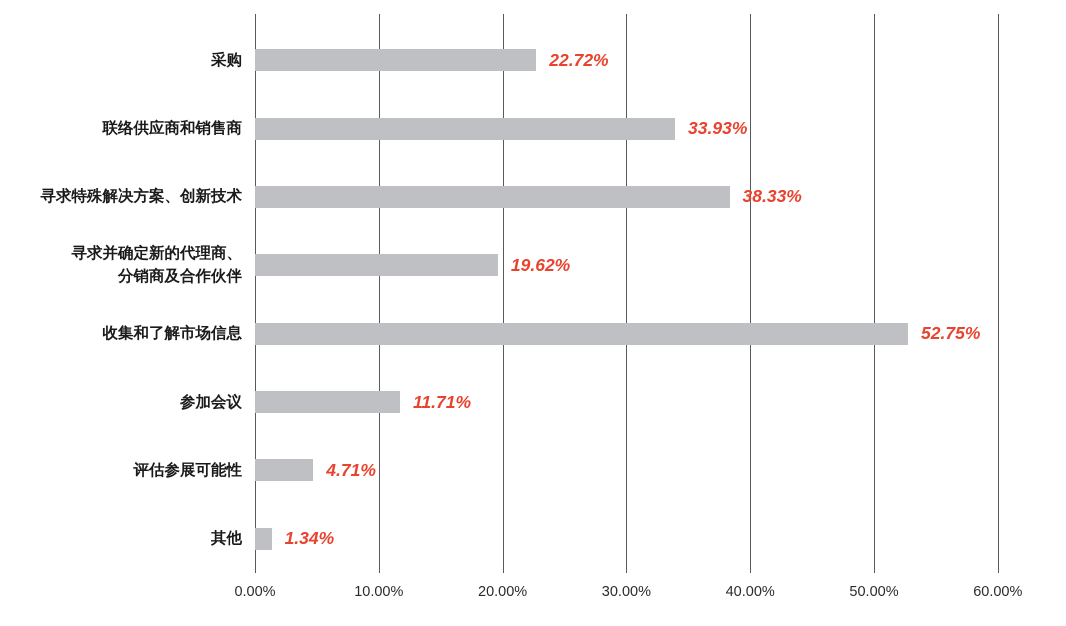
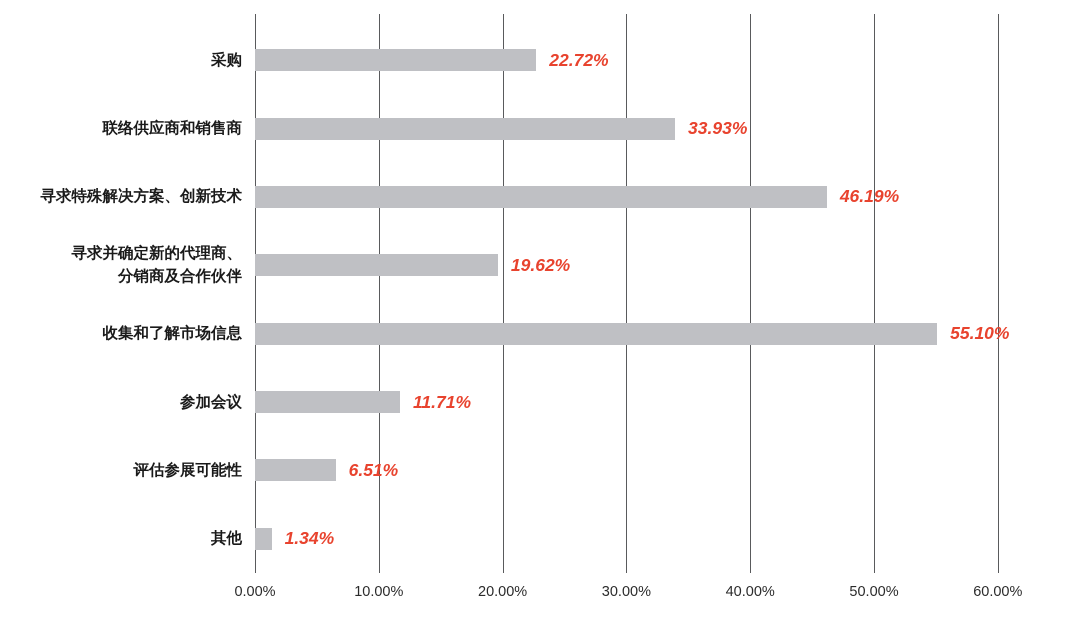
寻求特殊解决方案、创新技术: 38.33% -> 46.19%
收集和了解市场信息: 52.75% -> 55.10%
评估参展可能性: 4.71% -> 6.51%
